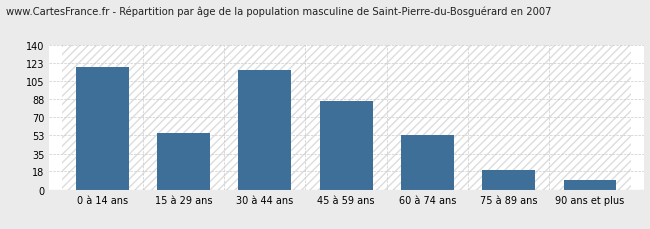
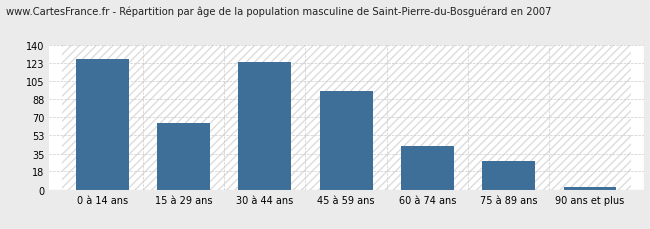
0 à 14 ans: 119 -> 126
15 à 29 ans: 55 -> 65
30 à 44 ans: 116 -> 124
45 à 59 ans: 86 -> 96
60 à 74 ans: 53 -> 42
75 à 89 ans: 19 -> 28
90 ans et plus: 10 -> 3
